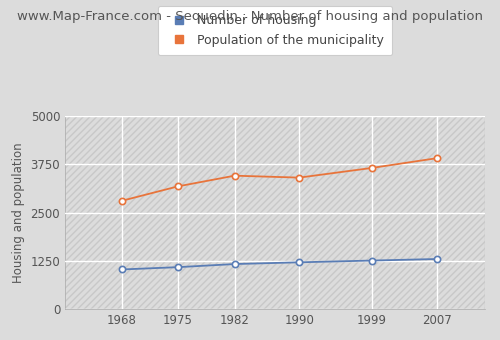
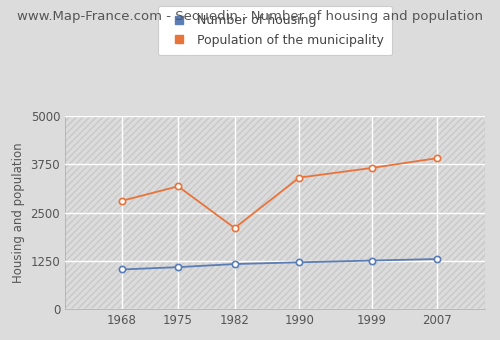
Population of the municipality/1982: 3450 -> 2100
